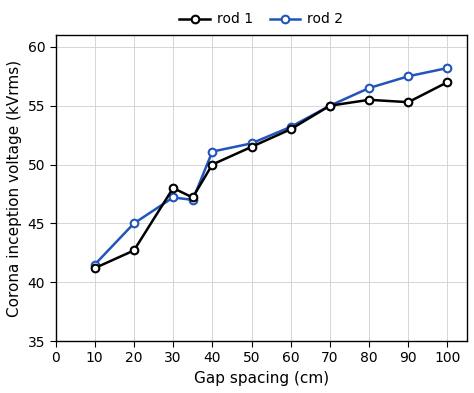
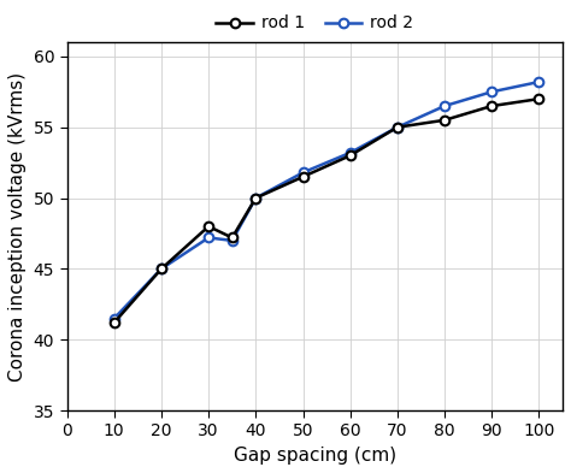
rod 1/20: 42.7 -> 45.0
rod 2/40: 51.1 -> 50.0
rod 1/90: 55.3 -> 56.5
